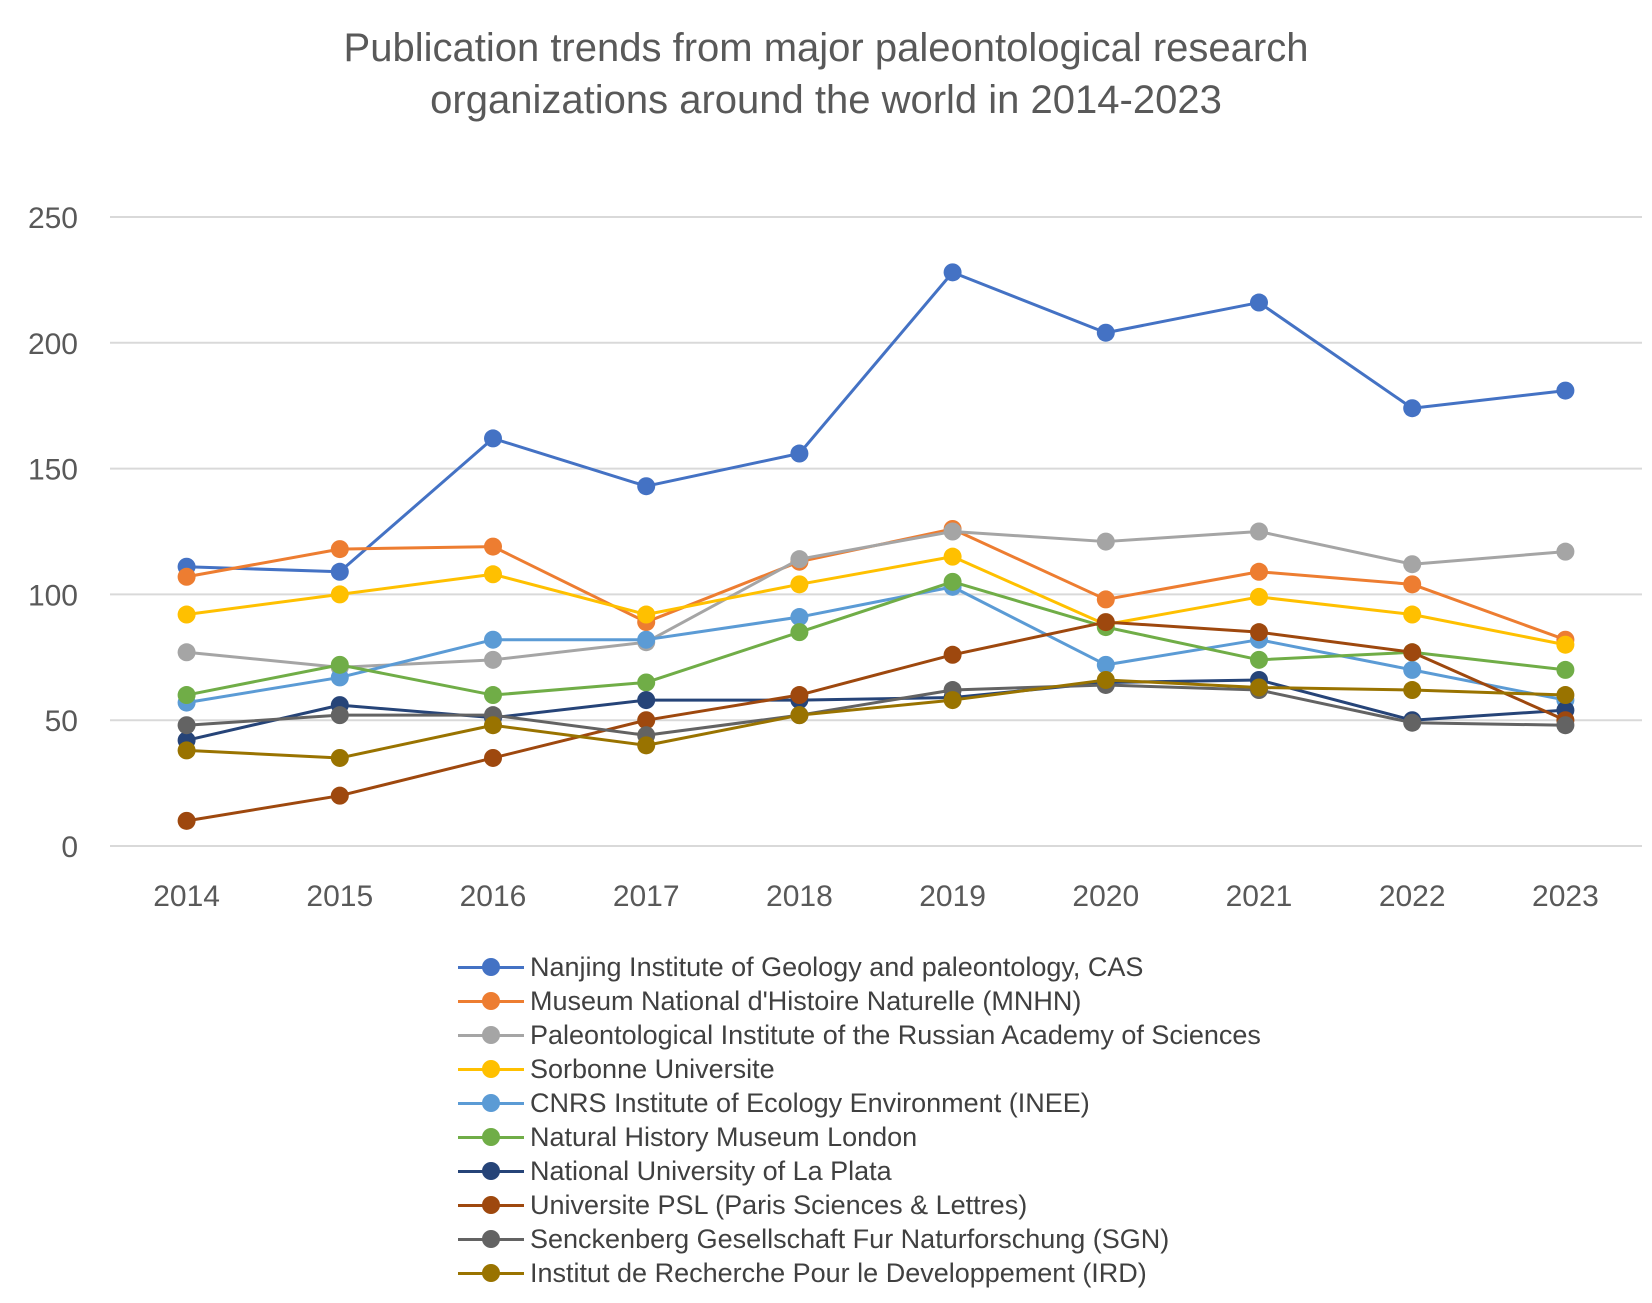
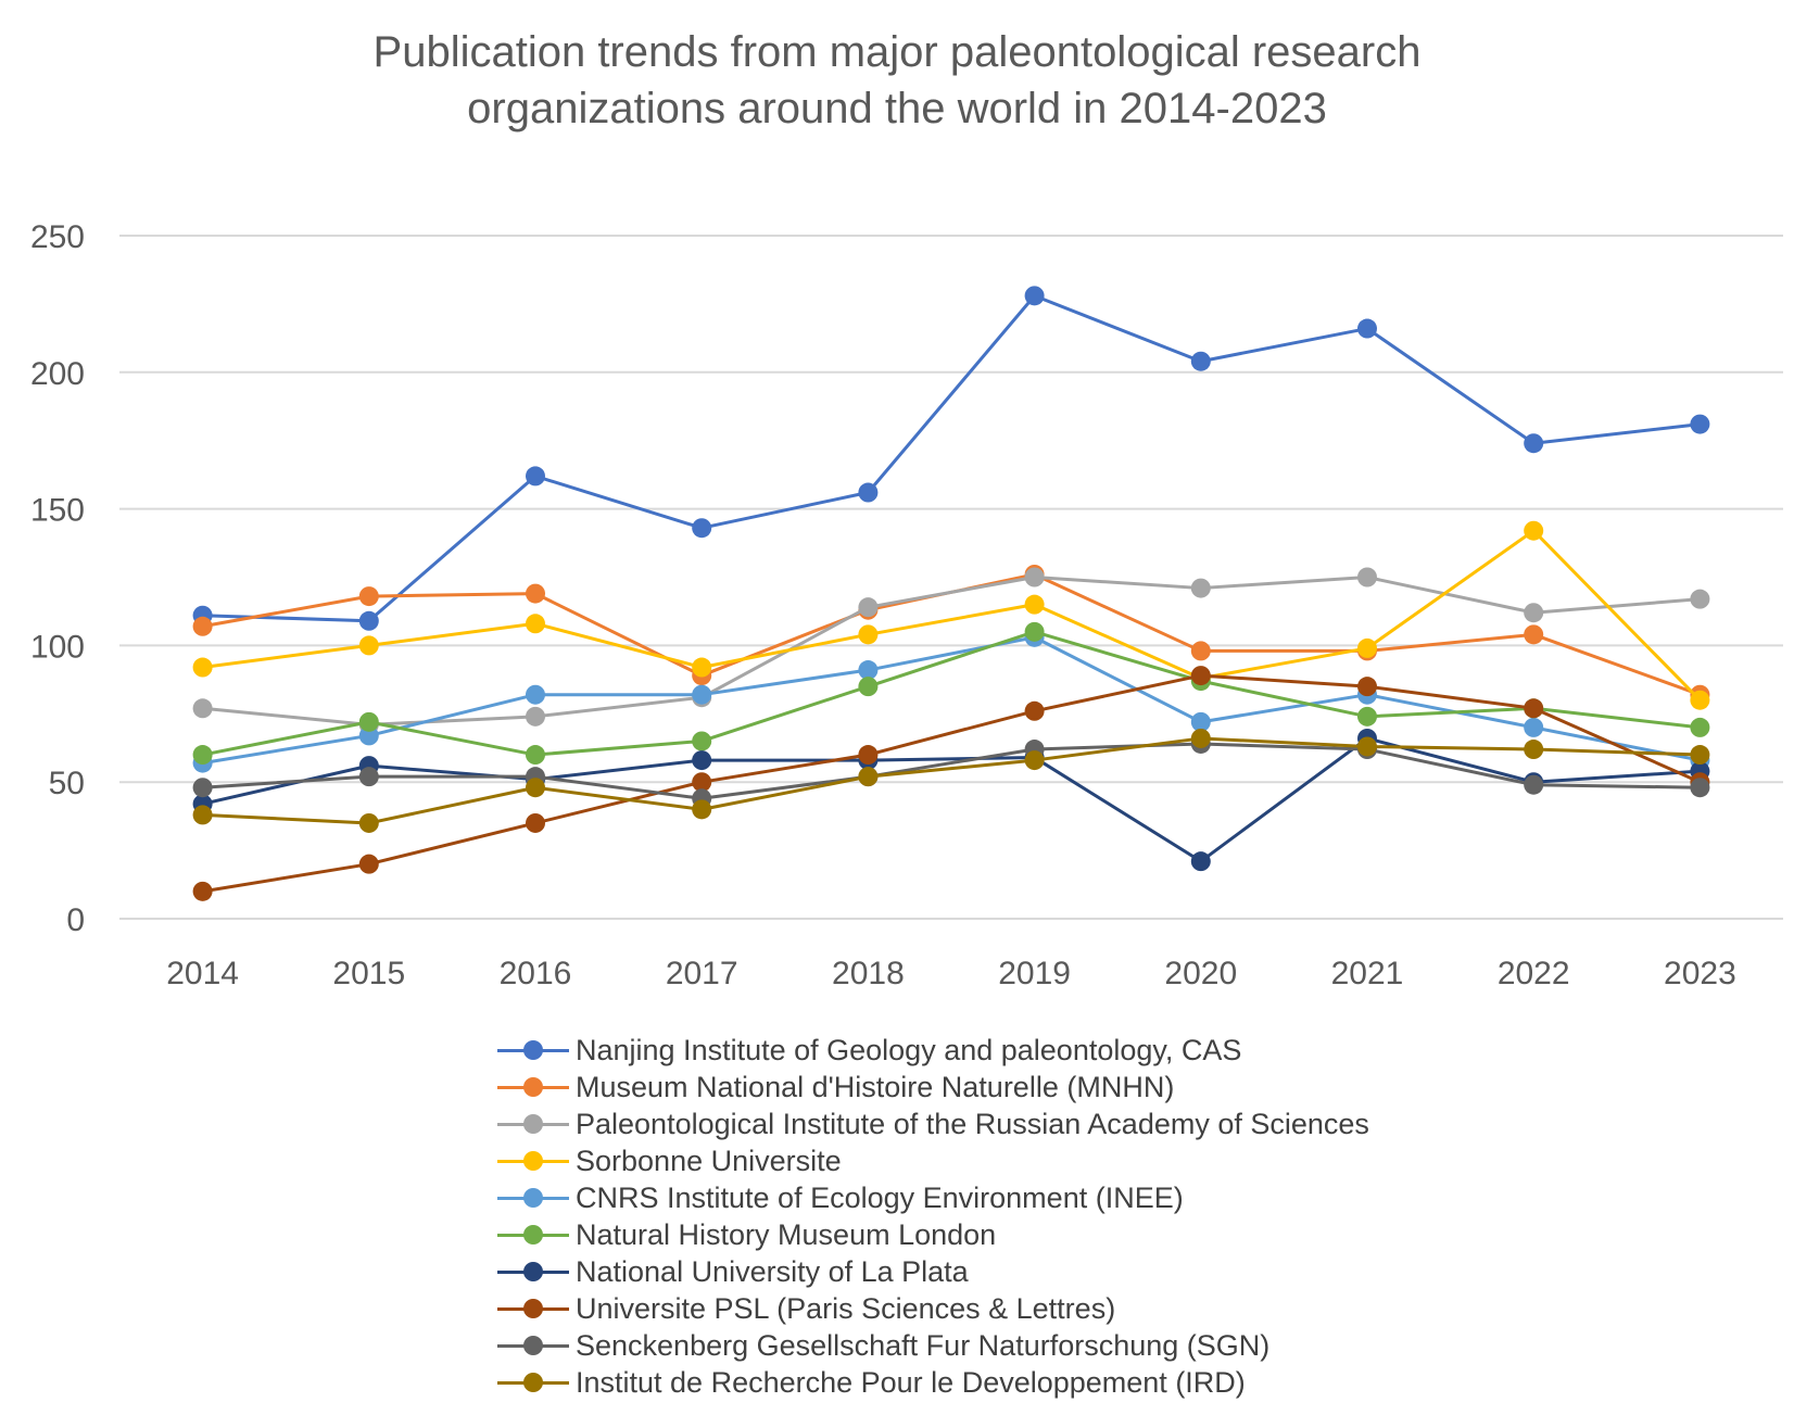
National University of La Plata/2020: 65 -> 21
Museum National d'Histoire Naturelle (MNHN)/2021: 109 -> 98
Sorbonne Universite/2022: 92 -> 142
